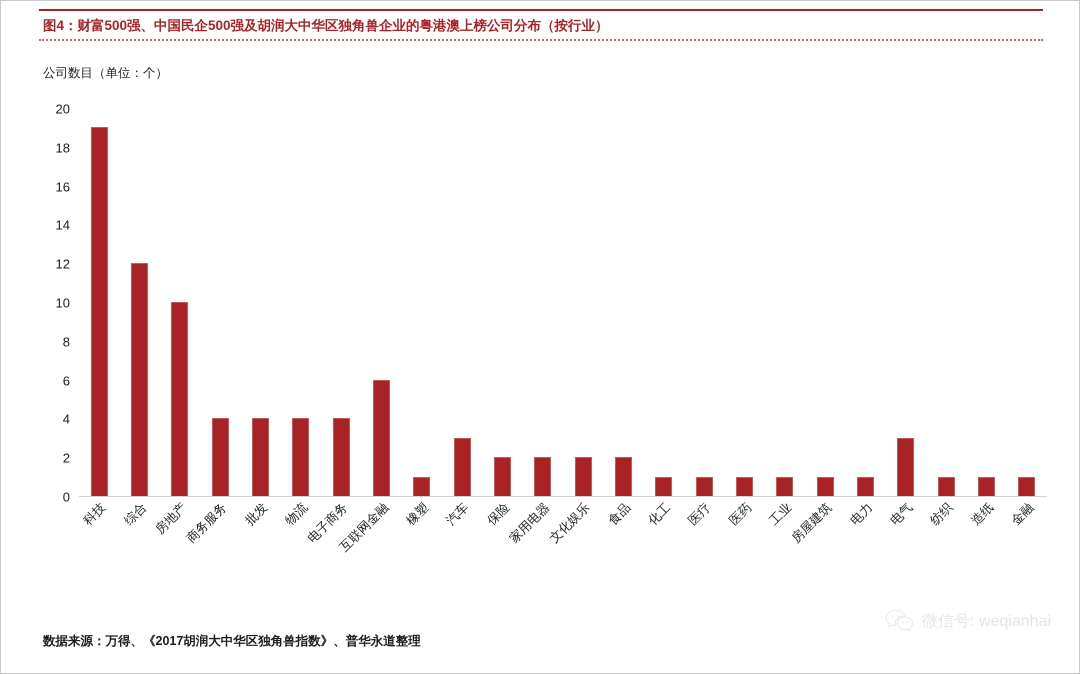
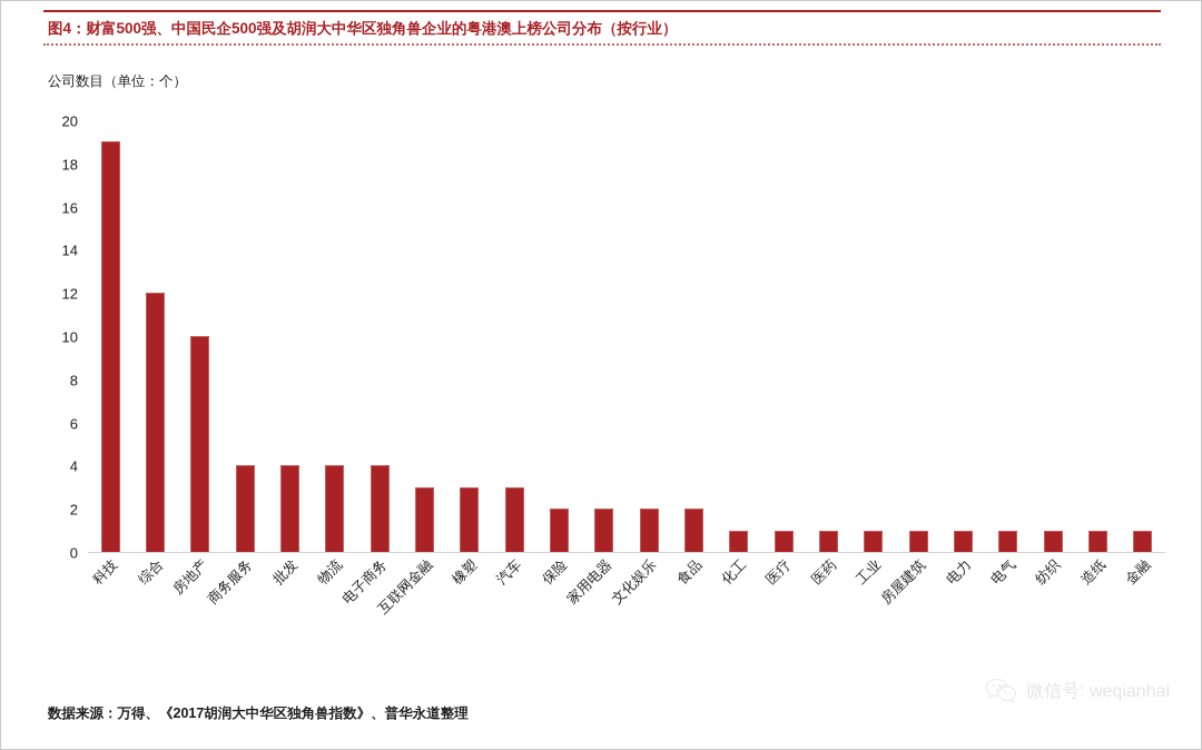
互联网金融: 6 -> 3
橡塑: 1 -> 3
电气: 3 -> 1
